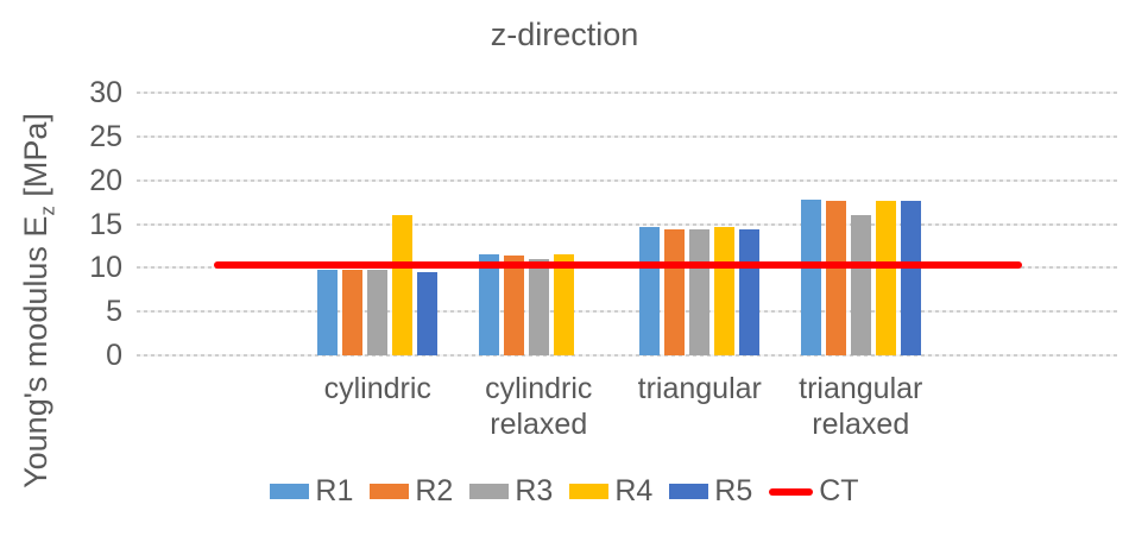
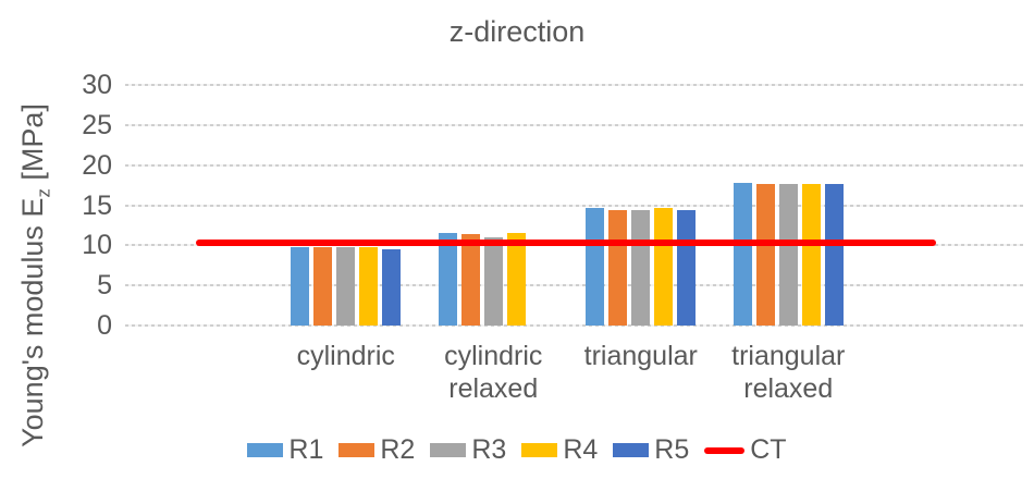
R4/cylindric: 16 -> 10
R3/triangular relaxed: 16 -> 18
